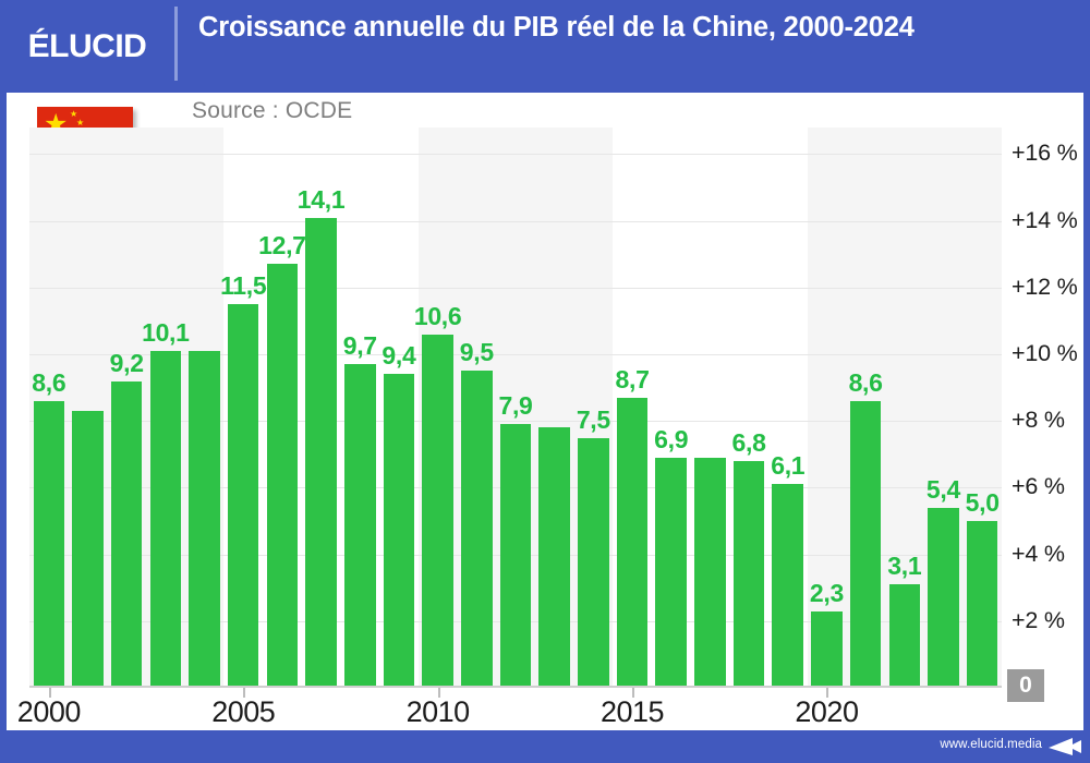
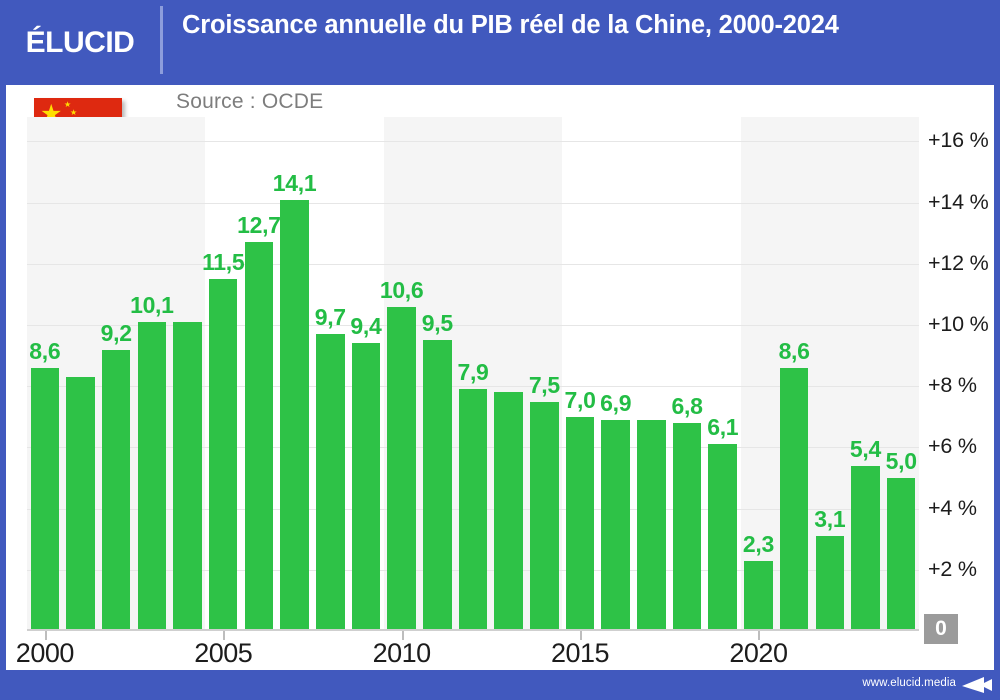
2015: 8,7 -> 7,0
